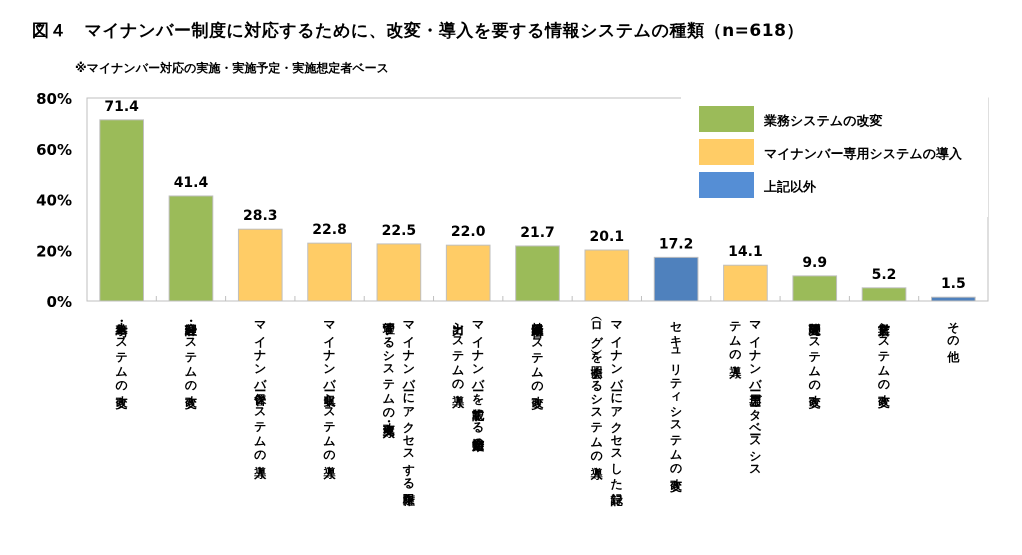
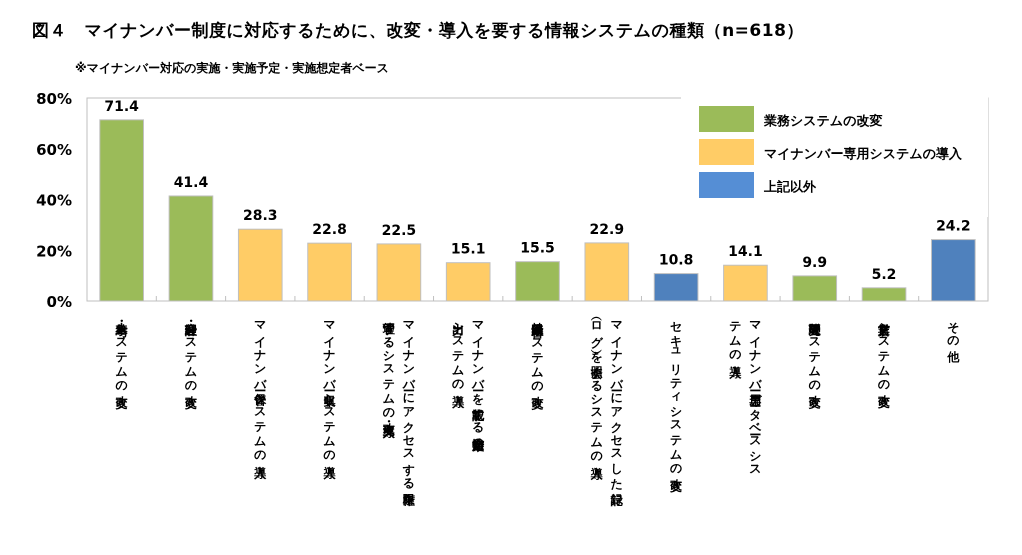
マイナンバーを記載する法定書類の出力システムの導入: 22.0 -> 15.1
健康保険組合システムの改変: 21.7 -> 15.5
マイナンバーにアクセスした記録（ログ）を照会するシステムの導入: 20.1 -> 22.9
セキュリティシステムの改変: 17.2 -> 10.8
その他: 1.5 -> 24.2
